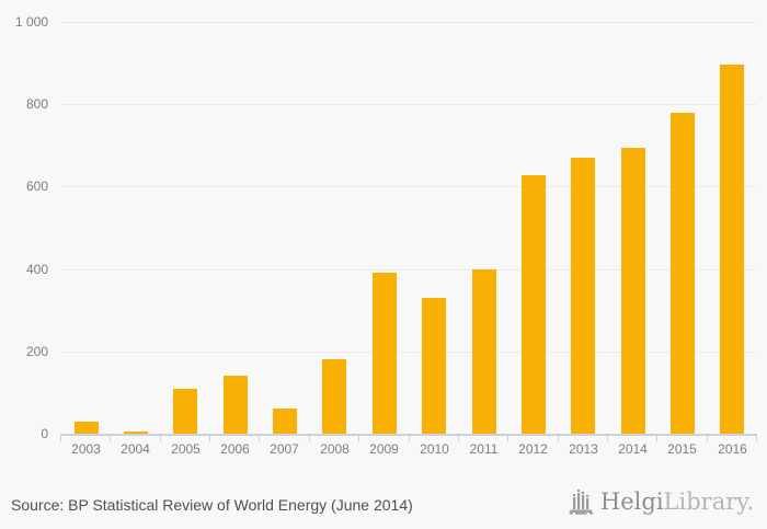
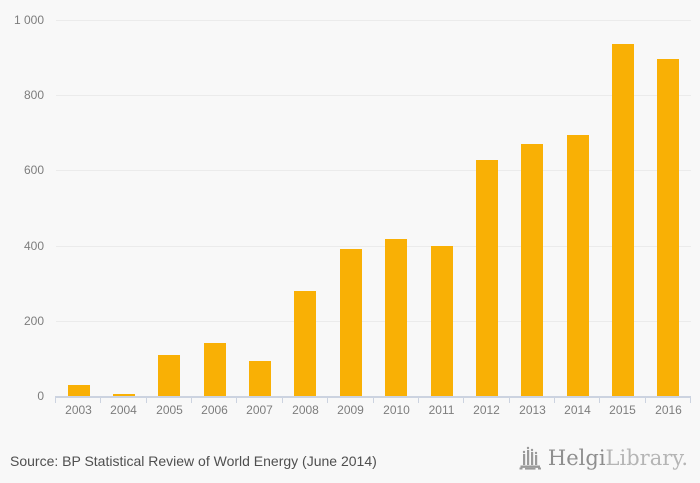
2007: 60 -> 90
2008: 180 -> 280
2010: 330 -> 420
2015: 780 -> 940
